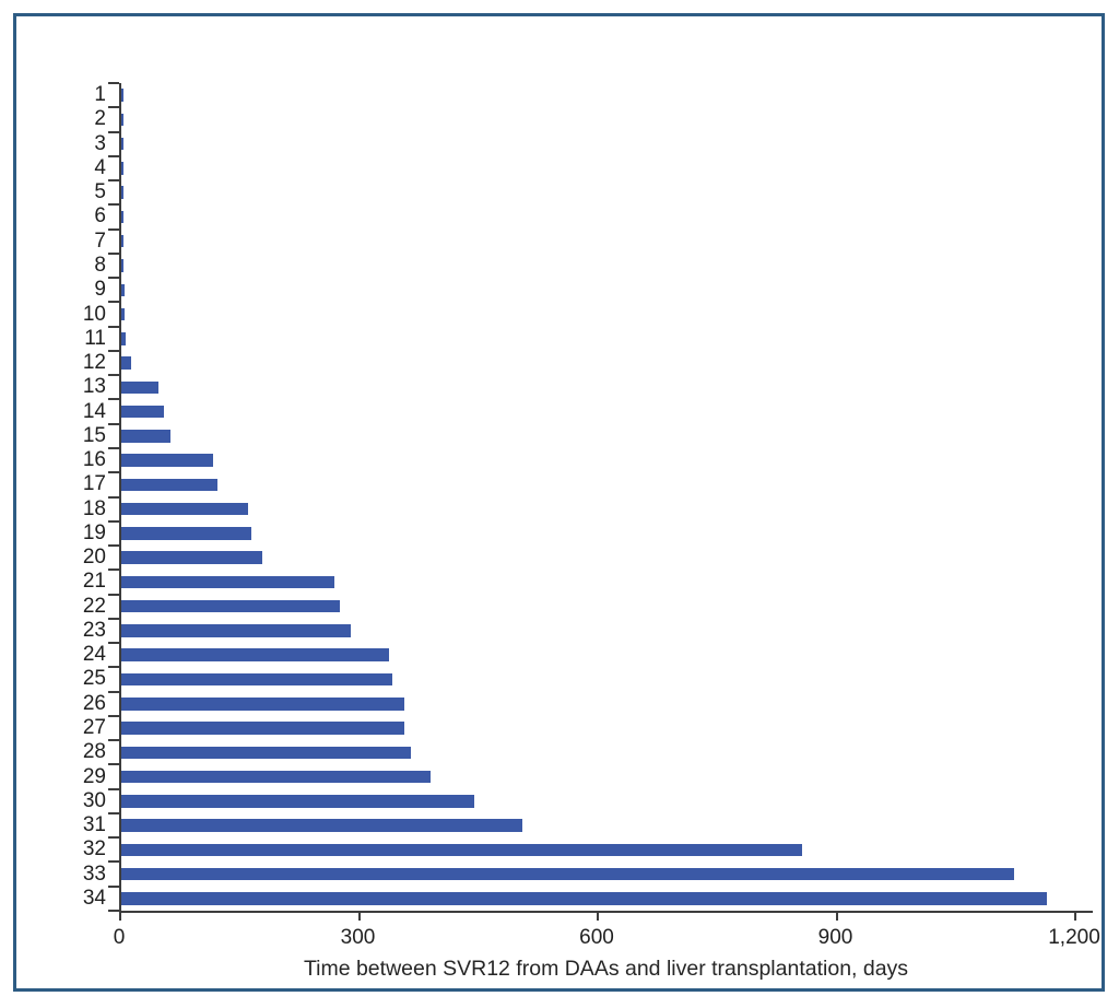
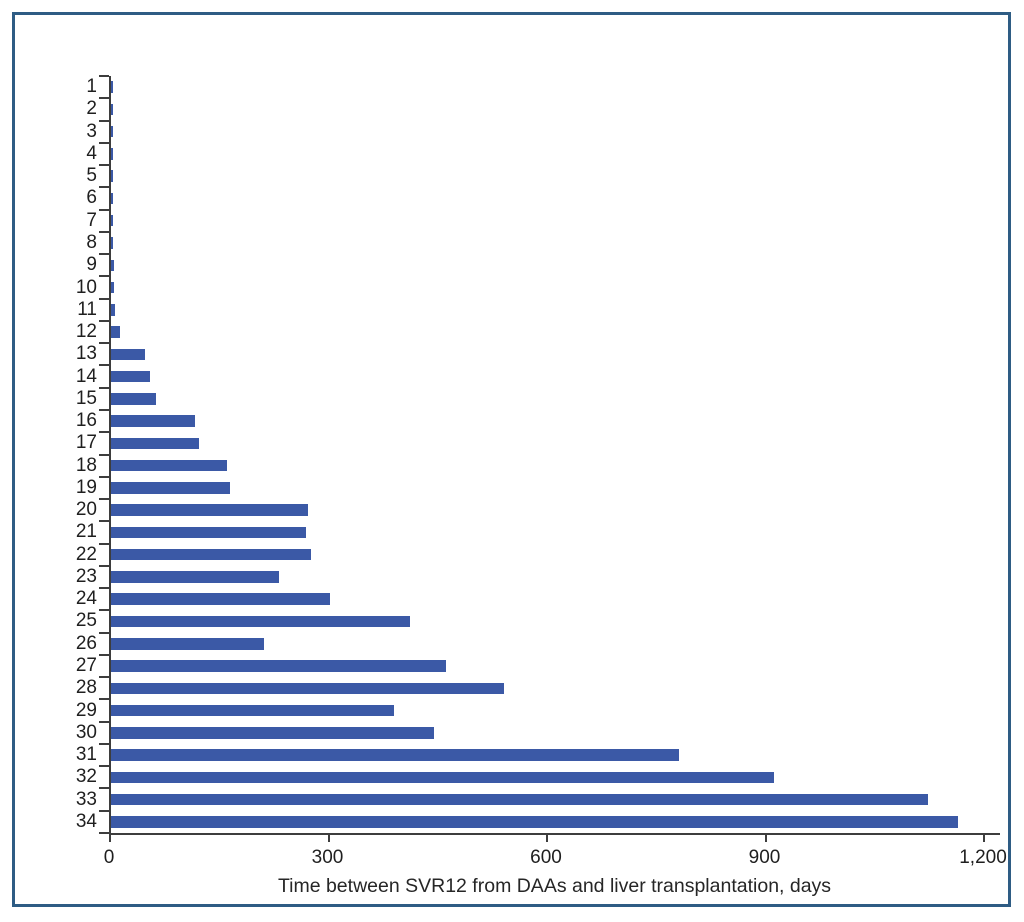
20: 180 -> 270
23: 290 -> 230
24: 340 -> 300
25: 340 -> 410
26: 360 -> 210
27: 360 -> 460
28: 360 -> 540
31: 500 -> 780
32: 860 -> 910
